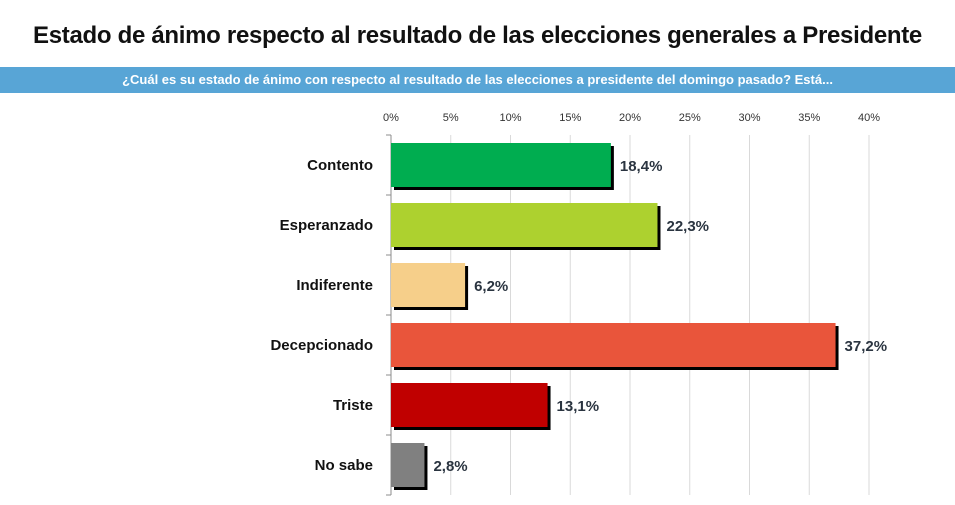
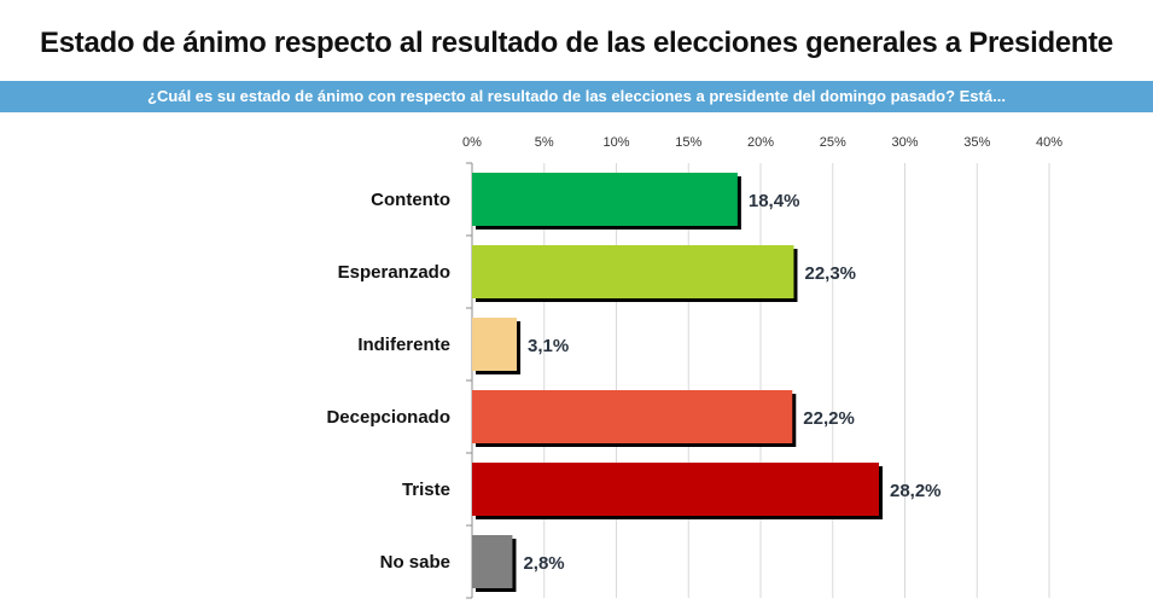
Indiferente: 6,2% -> 3,1%
Decepcionado: 37,2% -> 22,2%
Triste: 13,1% -> 28,2%
